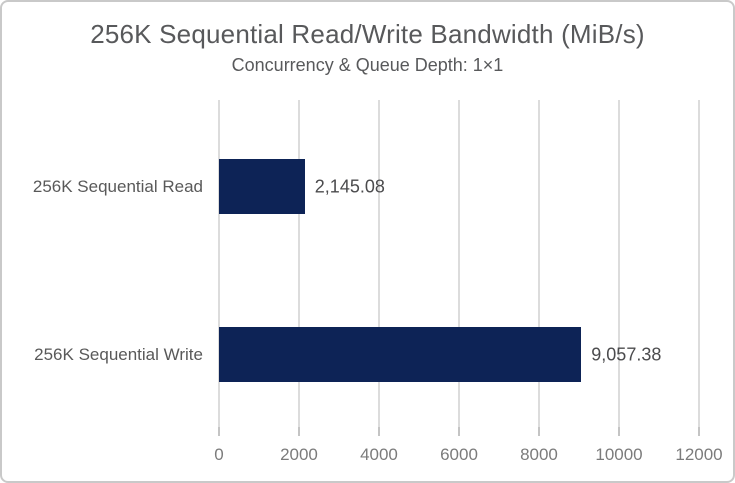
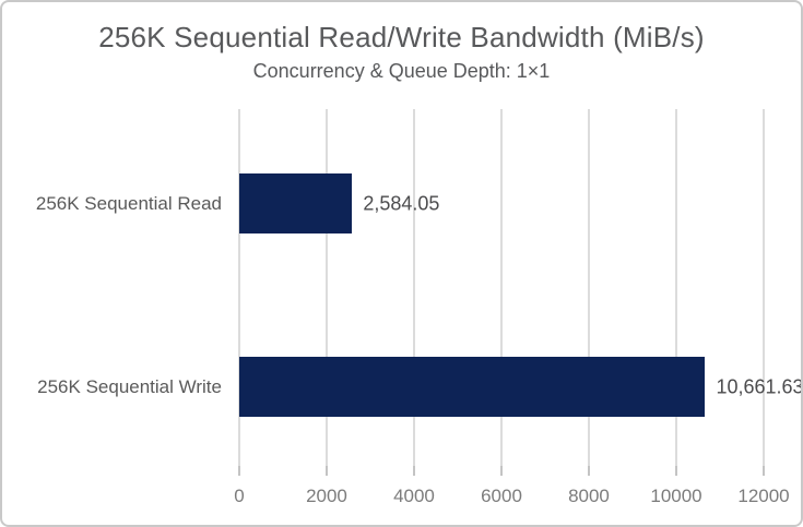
256K Sequential Read: 2,145.08 -> 2,584.05
256K Sequential Write: 9,057.38 -> 10,661.63
